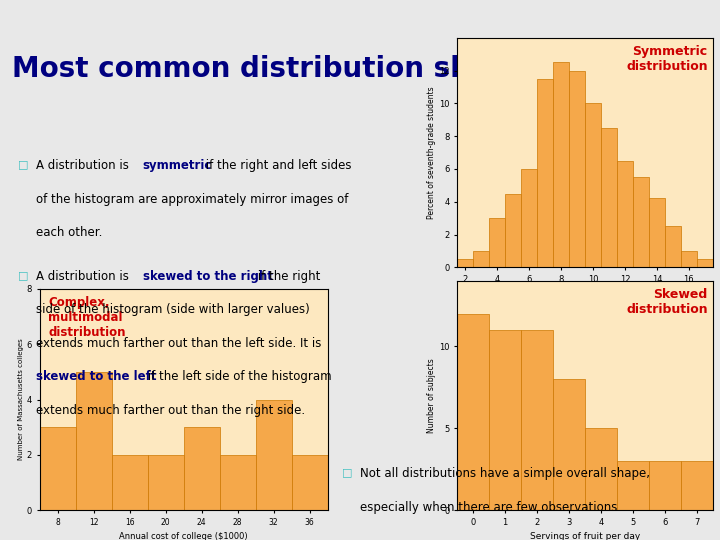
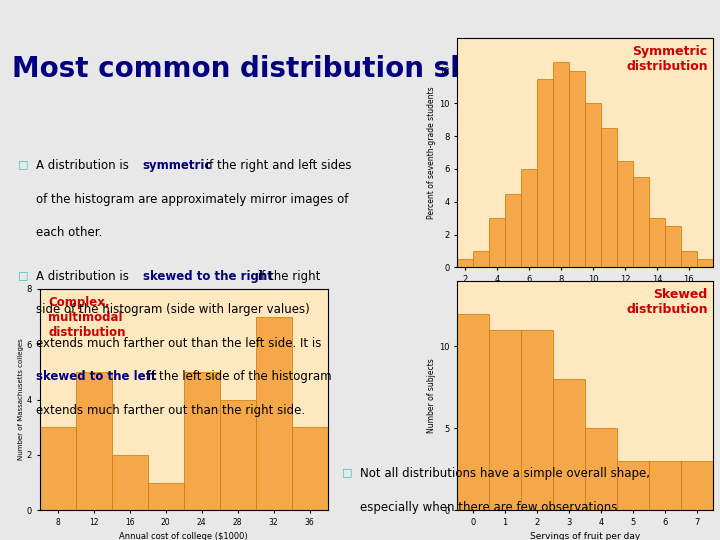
14: 4.2 -> 3.0
20: 2 -> 1
24: 3 -> 5
28: 2 -> 4
32: 4 -> 7
36: 2 -> 3
